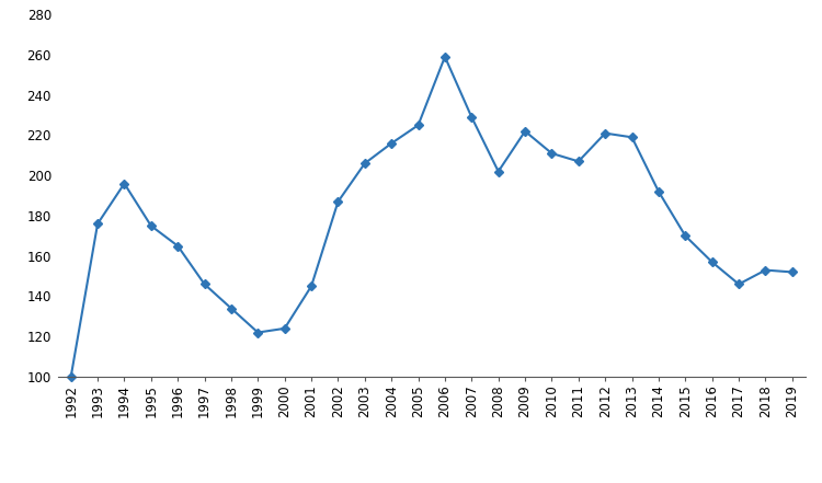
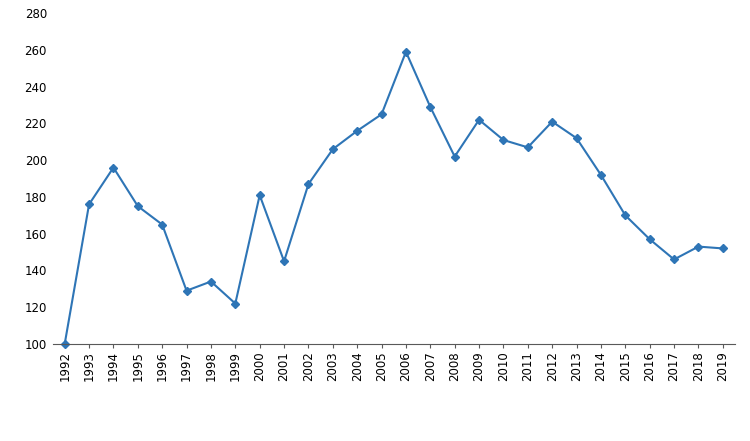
1997: 146 -> 129
2000: 124 -> 181
2013: 219 -> 212
